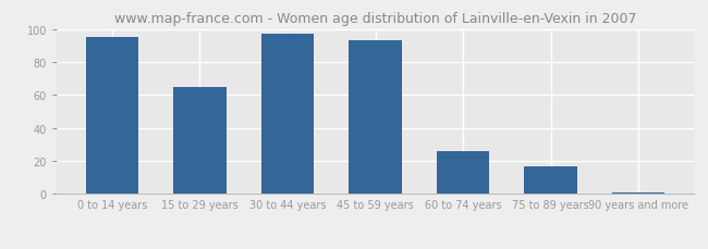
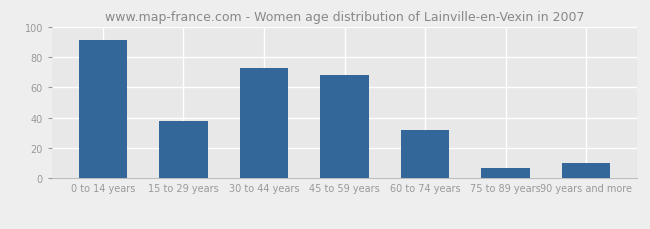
0 to 14 years: 95 -> 91
15 to 29 years: 65 -> 38
30 to 44 years: 97 -> 73
45 to 59 years: 93 -> 68
60 to 74 years: 26 -> 32
75 to 89 years: 17 -> 7
90 years and more: 1 -> 10
